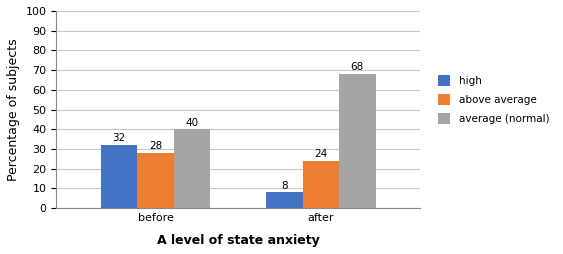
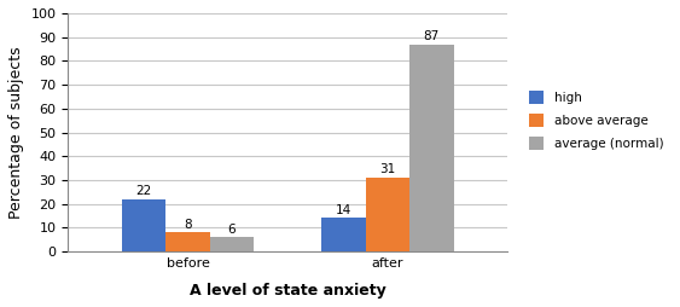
high/before: 32 -> 22
above average/before: 28 -> 8
average (normal)/before: 40 -> 6
high/after: 8 -> 14
above average/after: 24 -> 31
average (normal)/after: 68 -> 87
